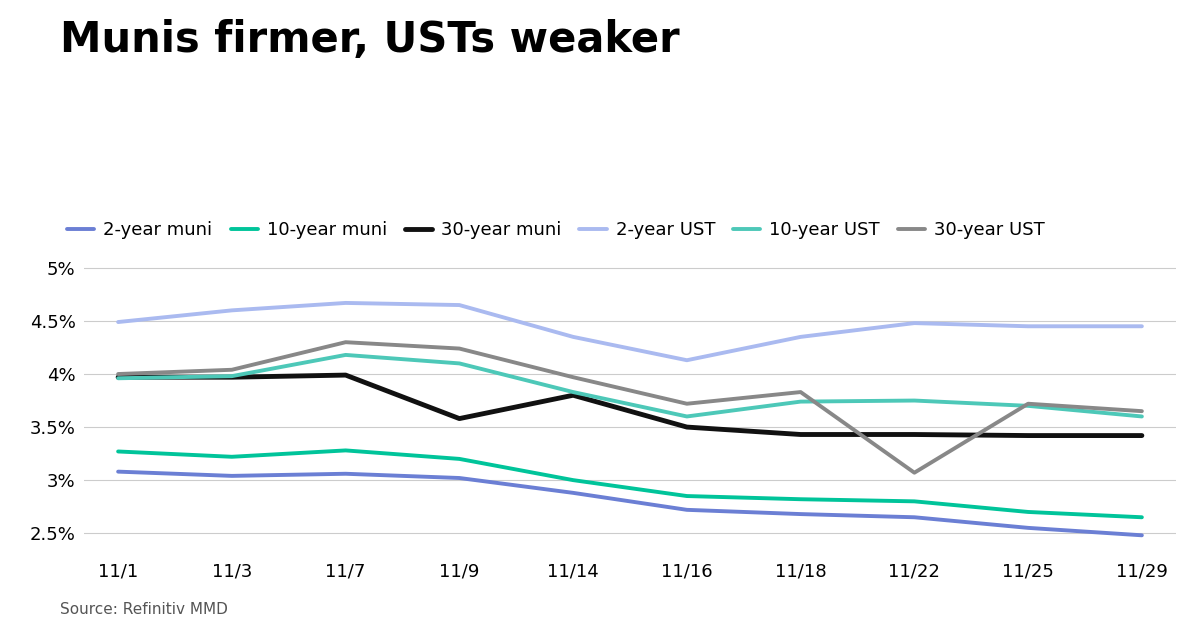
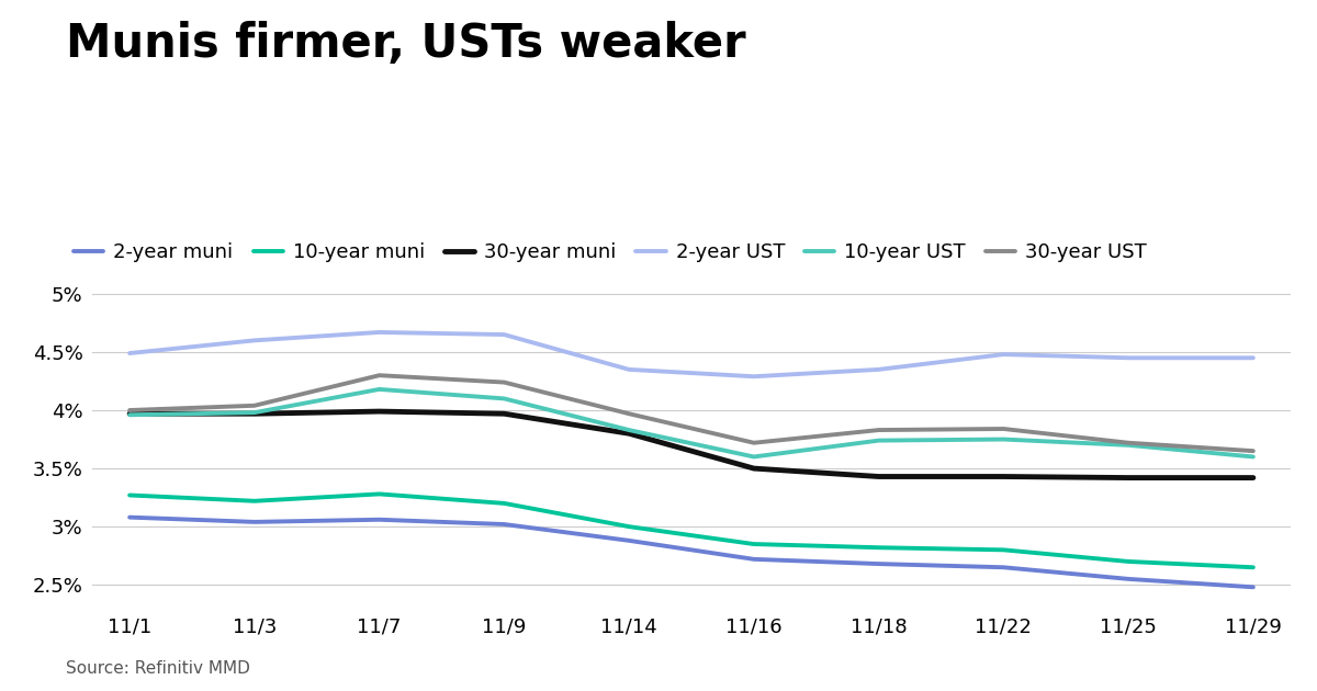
30-year muni/11/9: 3.58% -> 3.97%
2-year UST/11/16: 4.13% -> 4.29%
30-year UST/11/22: 3.07% -> 3.84%
